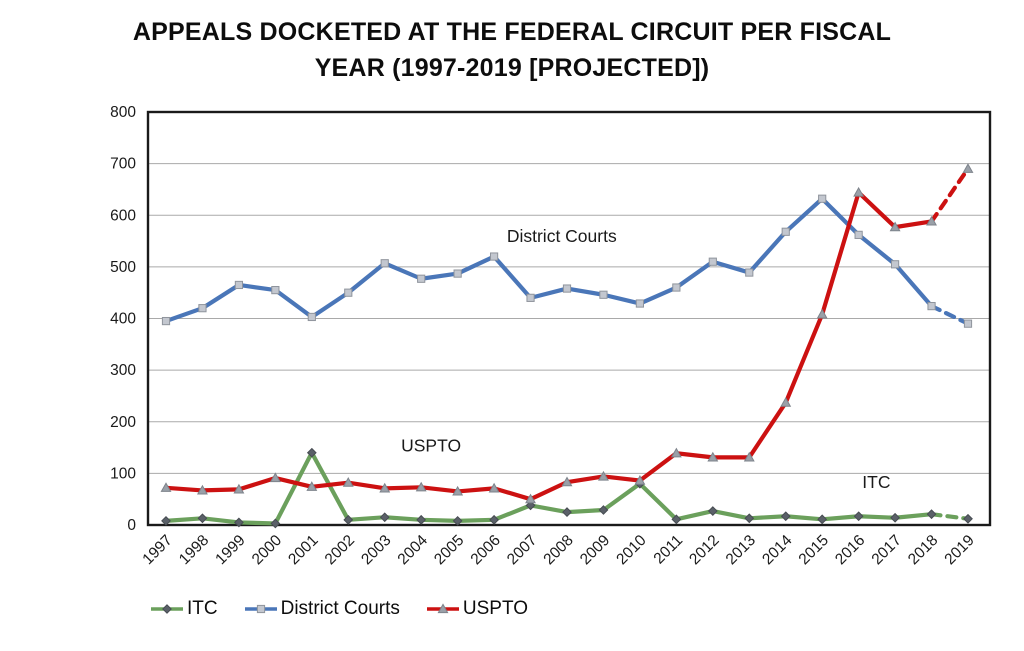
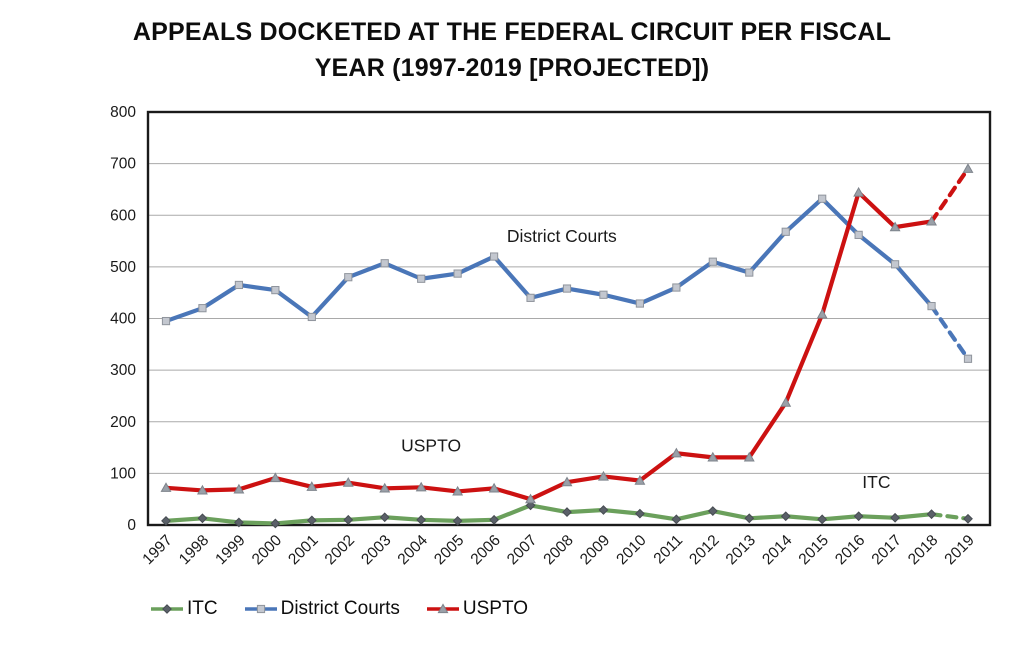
ITC/2001: 140 -> 10
District Courts/2002: 450 -> 480
ITC/2010: 80 -> 20
District Courts/2019: 390 -> 320
